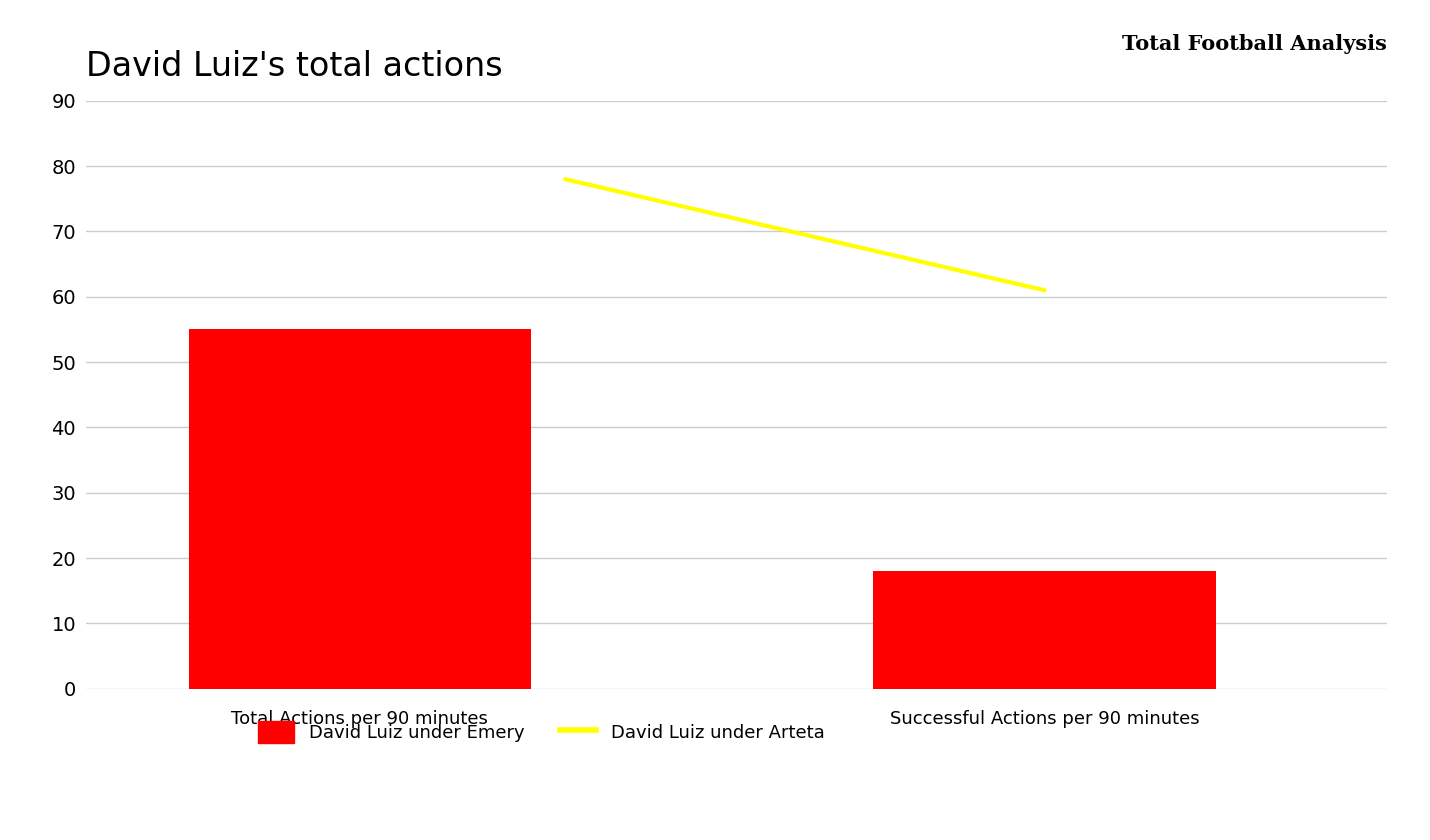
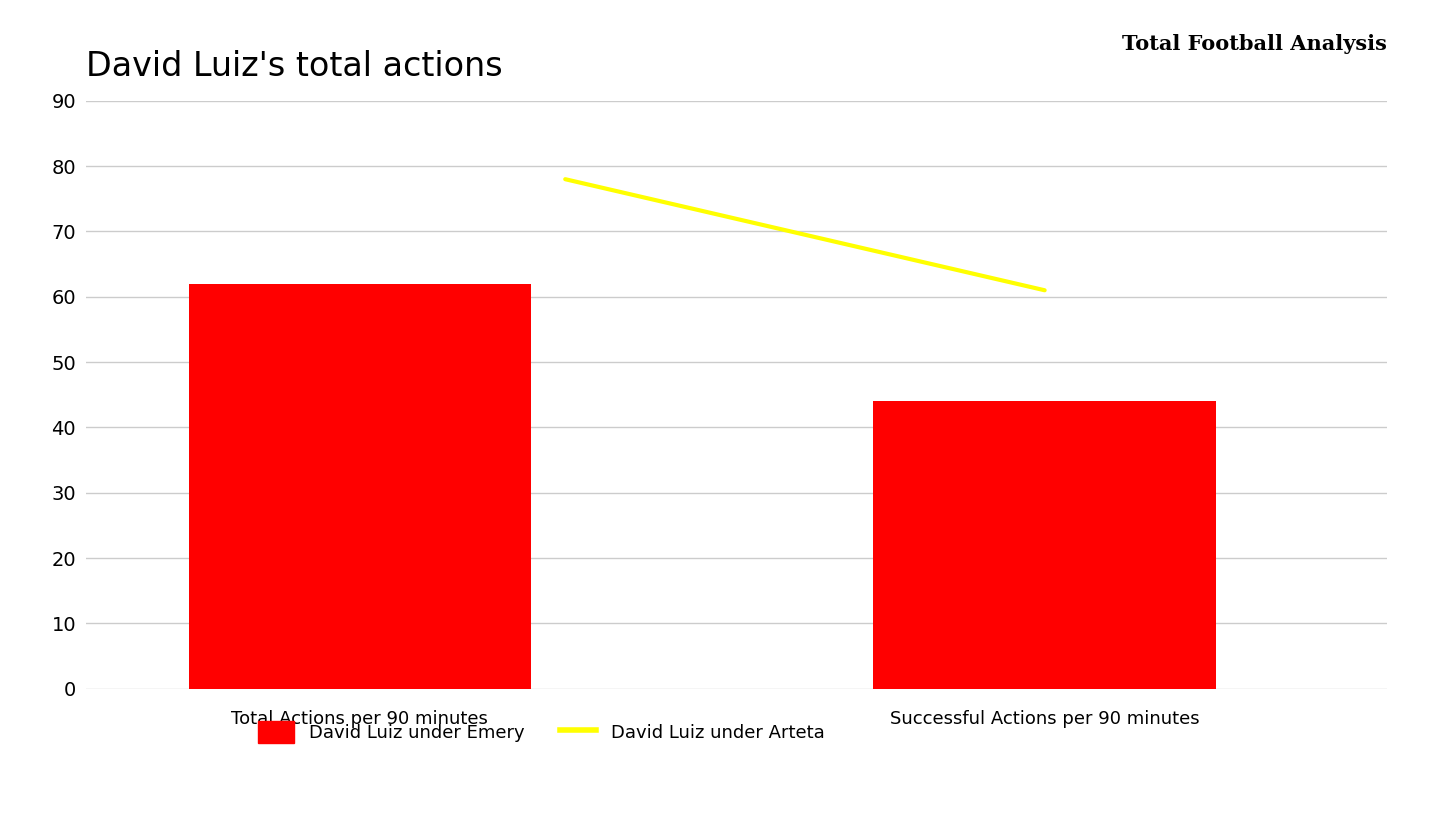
Total Actions per 90 minutes: 55 -> 62
Successful Actions per 90 minutes: 18 -> 44
